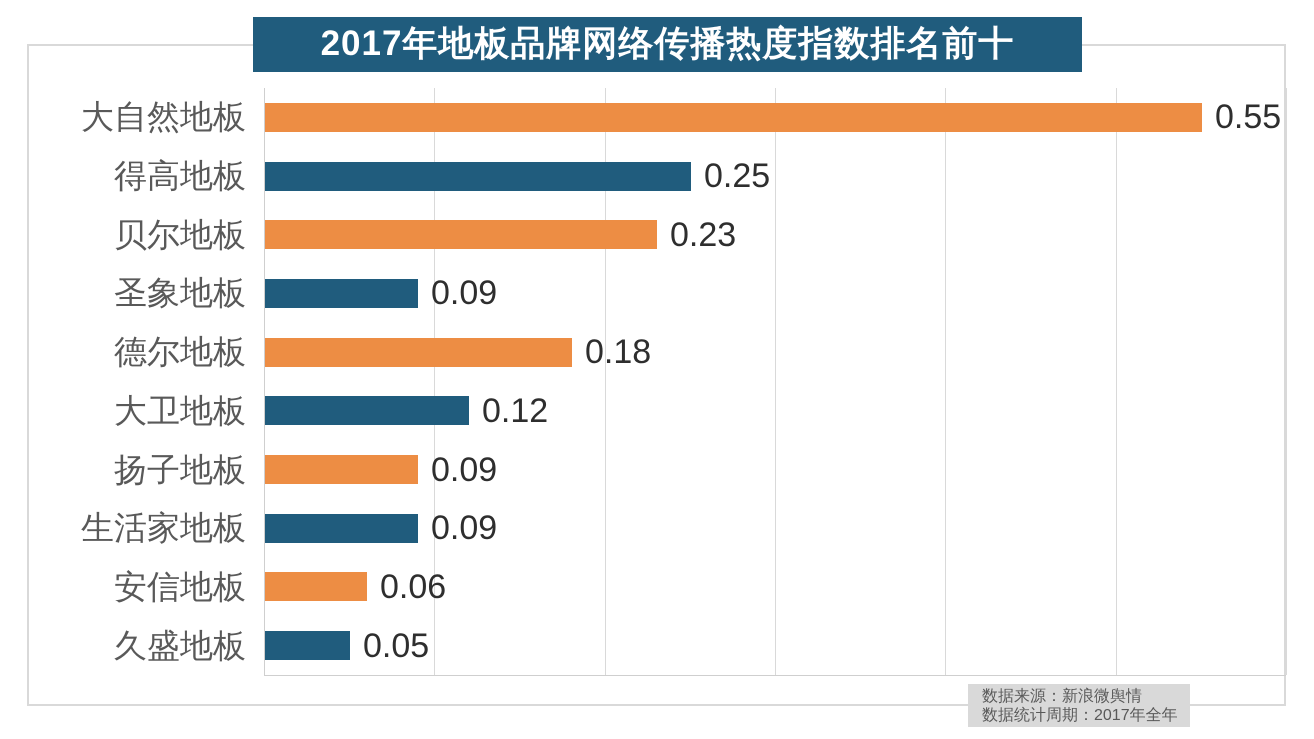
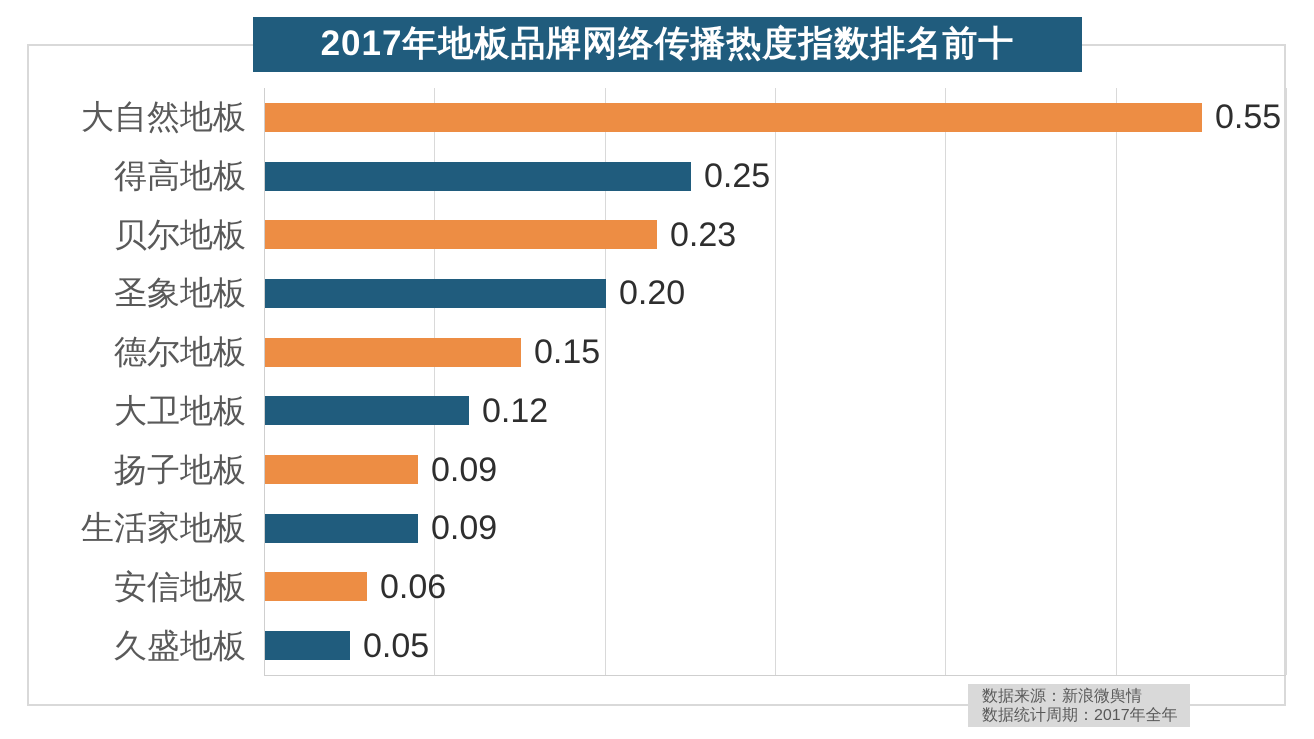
圣象地板: 0.09 -> 0.20
德尔地板: 0.18 -> 0.15
